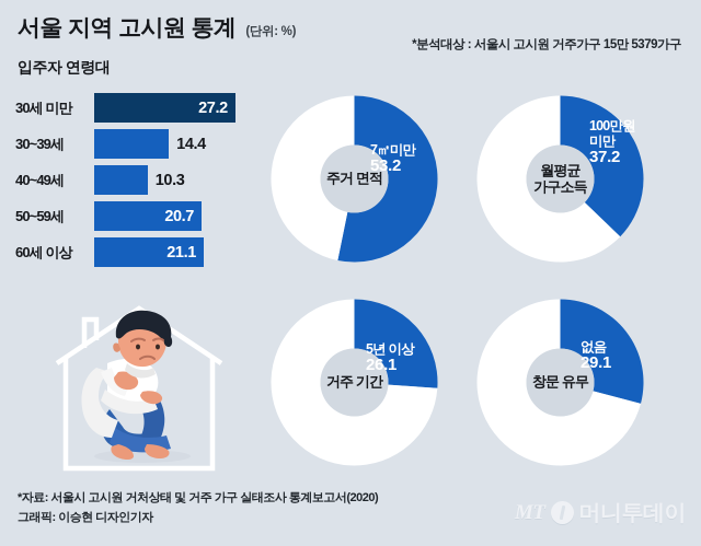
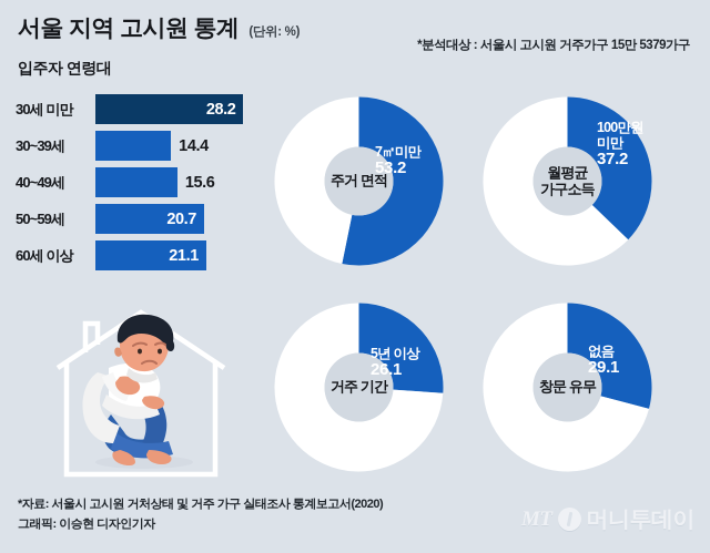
입주자 연령대/30세 미만: 27.2 -> 28.2
입주자 연령대/40~49세: 10.3 -> 15.6
